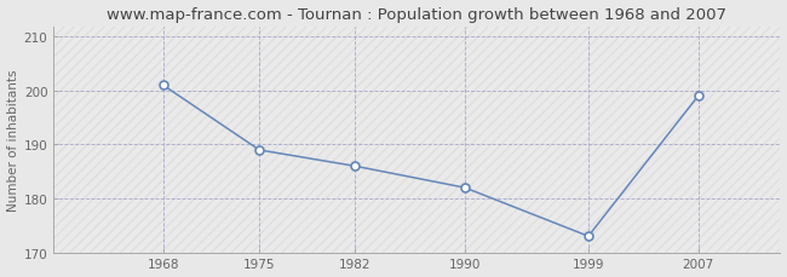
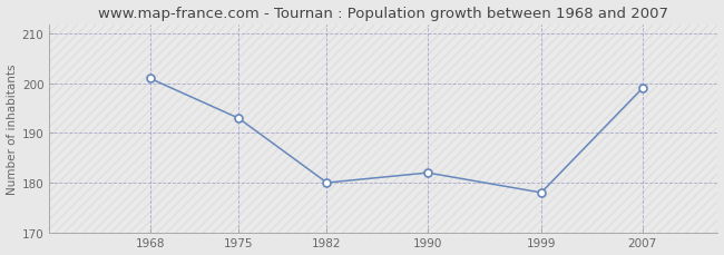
1975: 189 -> 193
1982: 186 -> 180
1999: 173 -> 178
